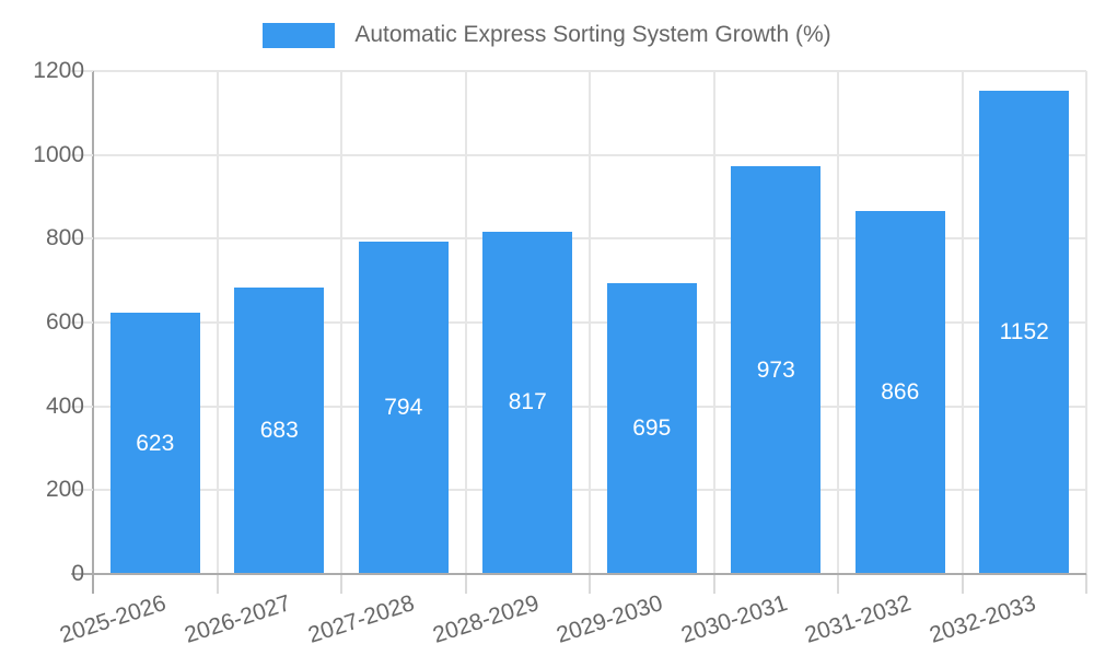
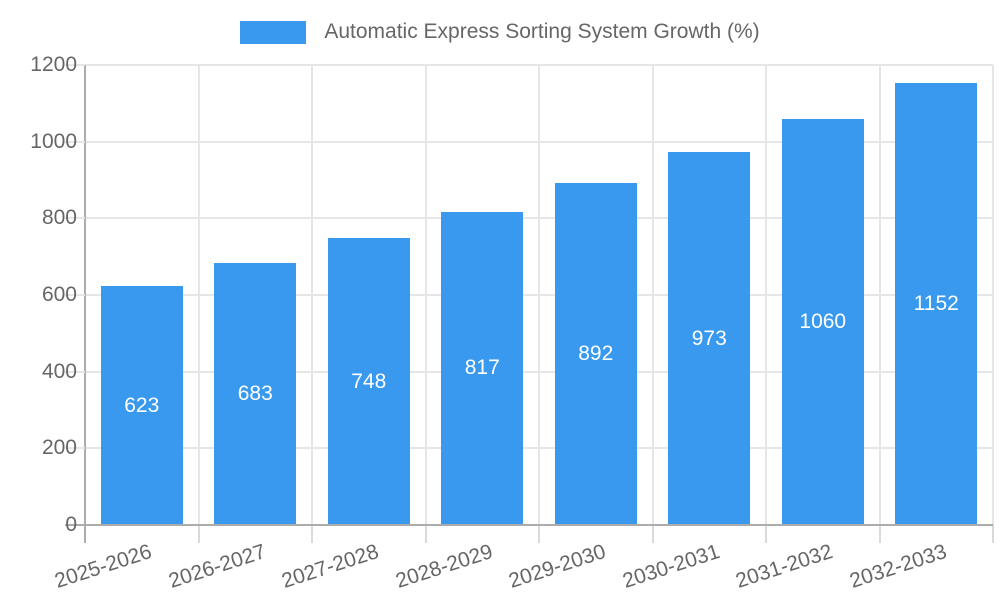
2027-2028: 794 -> 748
2029-2030: 695 -> 892
2031-2032: 866 -> 1060
